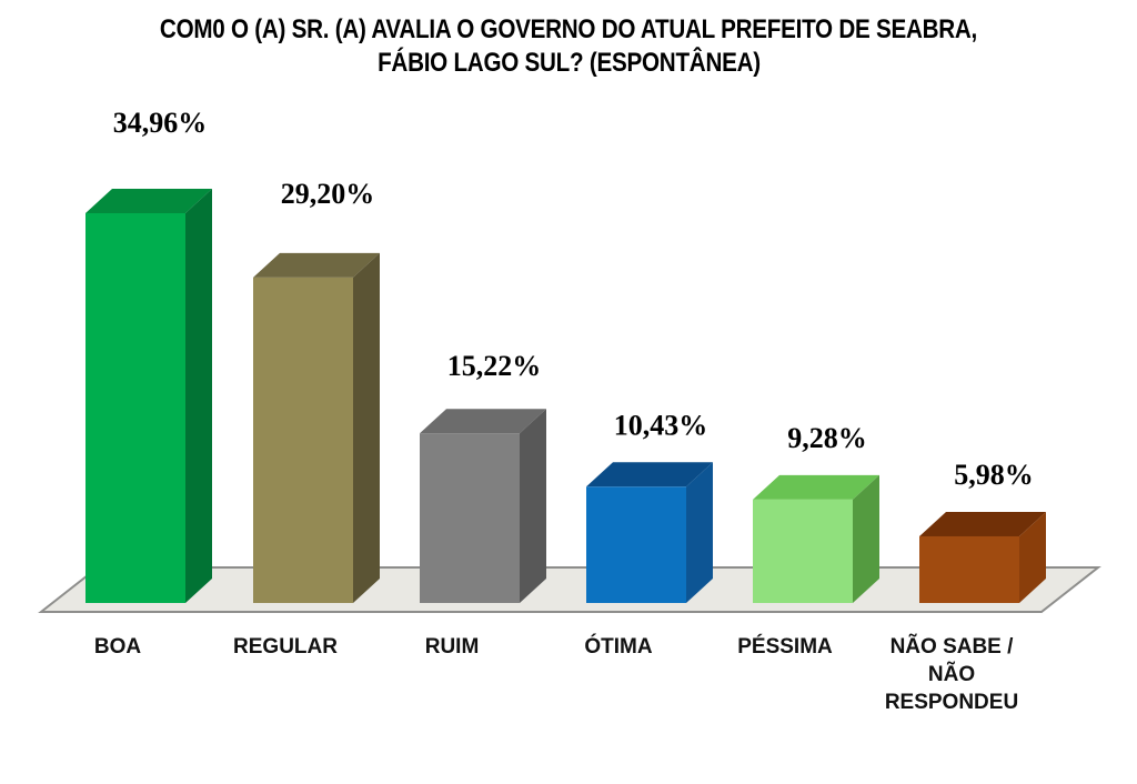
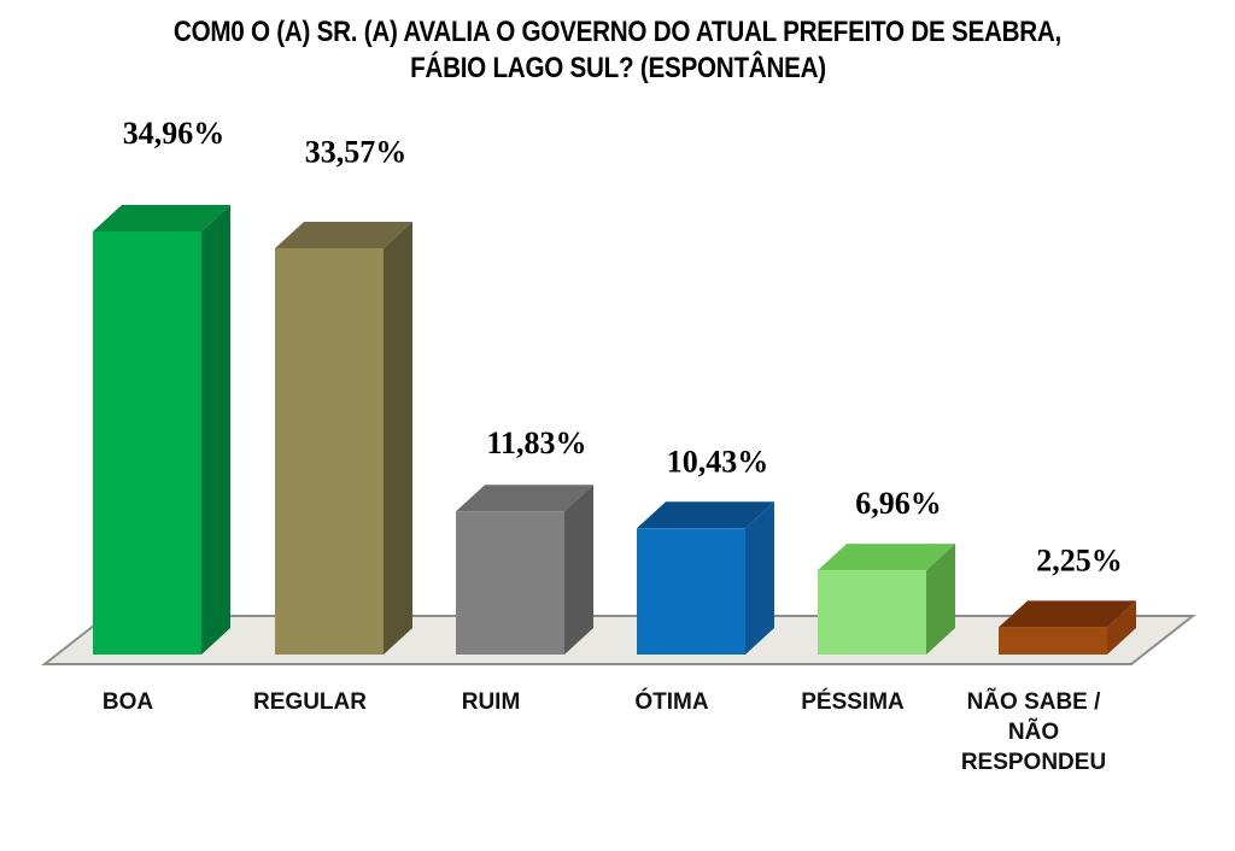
REGULAR: 29,20% -> 33,57%
RUIM: 15,22% -> 11,83%
PÉSSIMA: 9,28% -> 6,96%
NÃO SABE / NÃO RESPONDEU: 5,98% -> 2,25%
